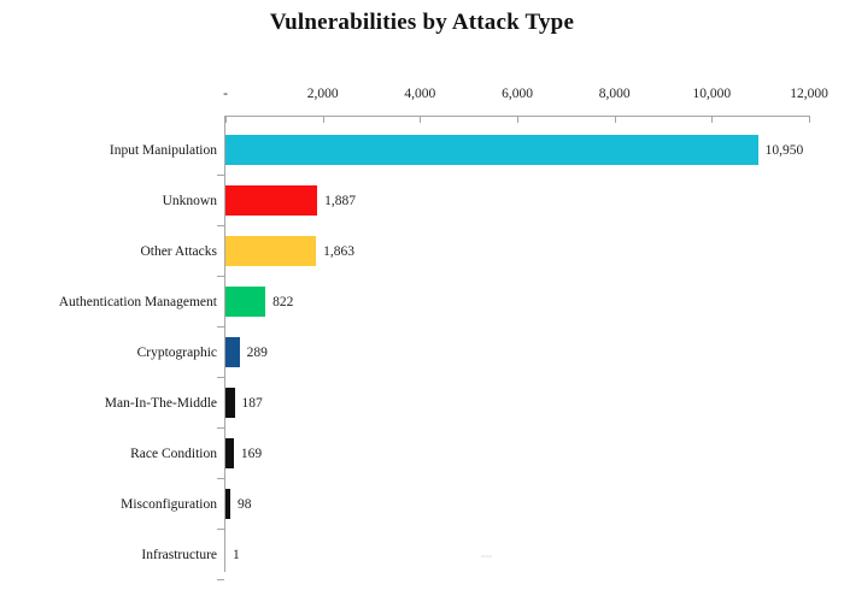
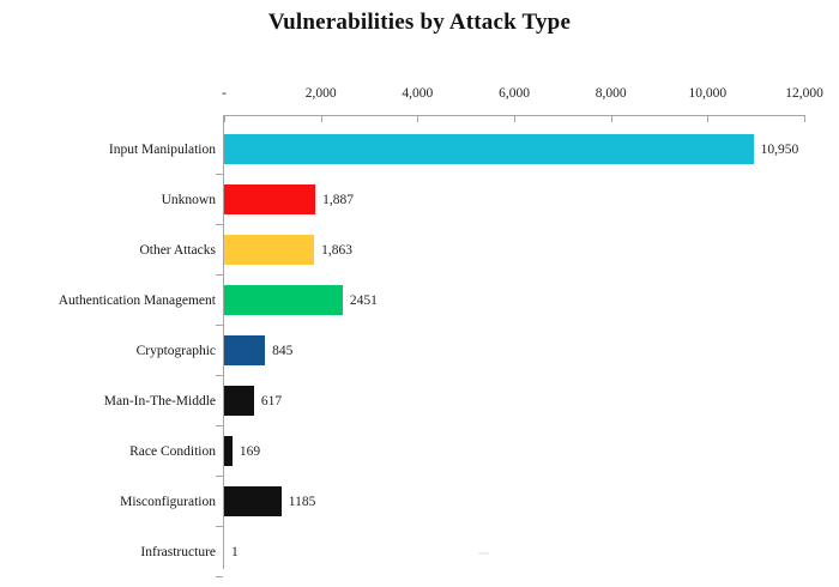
Authentication Management: 822 -> 2451
Cryptographic: 289 -> 845
Man-In-The-Middle: 187 -> 617
Misconfiguration: 98 -> 1185
